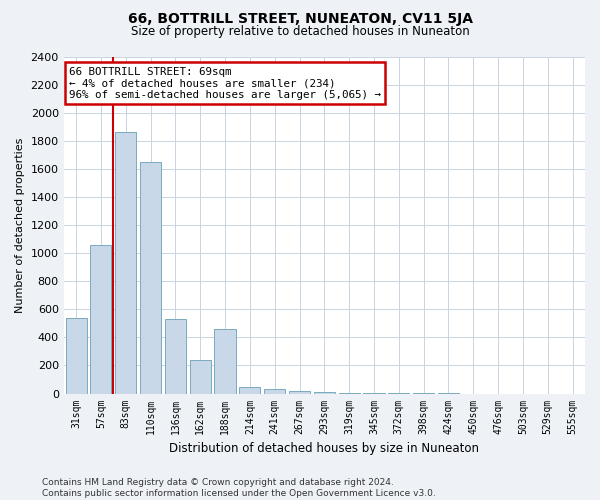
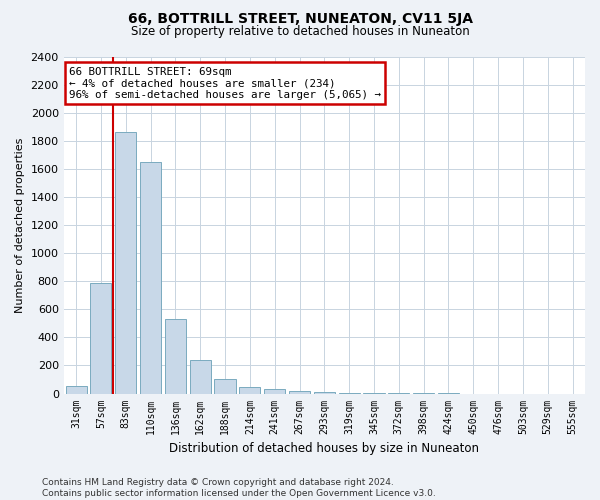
31sqm: 540 -> 60
57sqm: 1060 -> 790
188sqm: 460 -> 100
